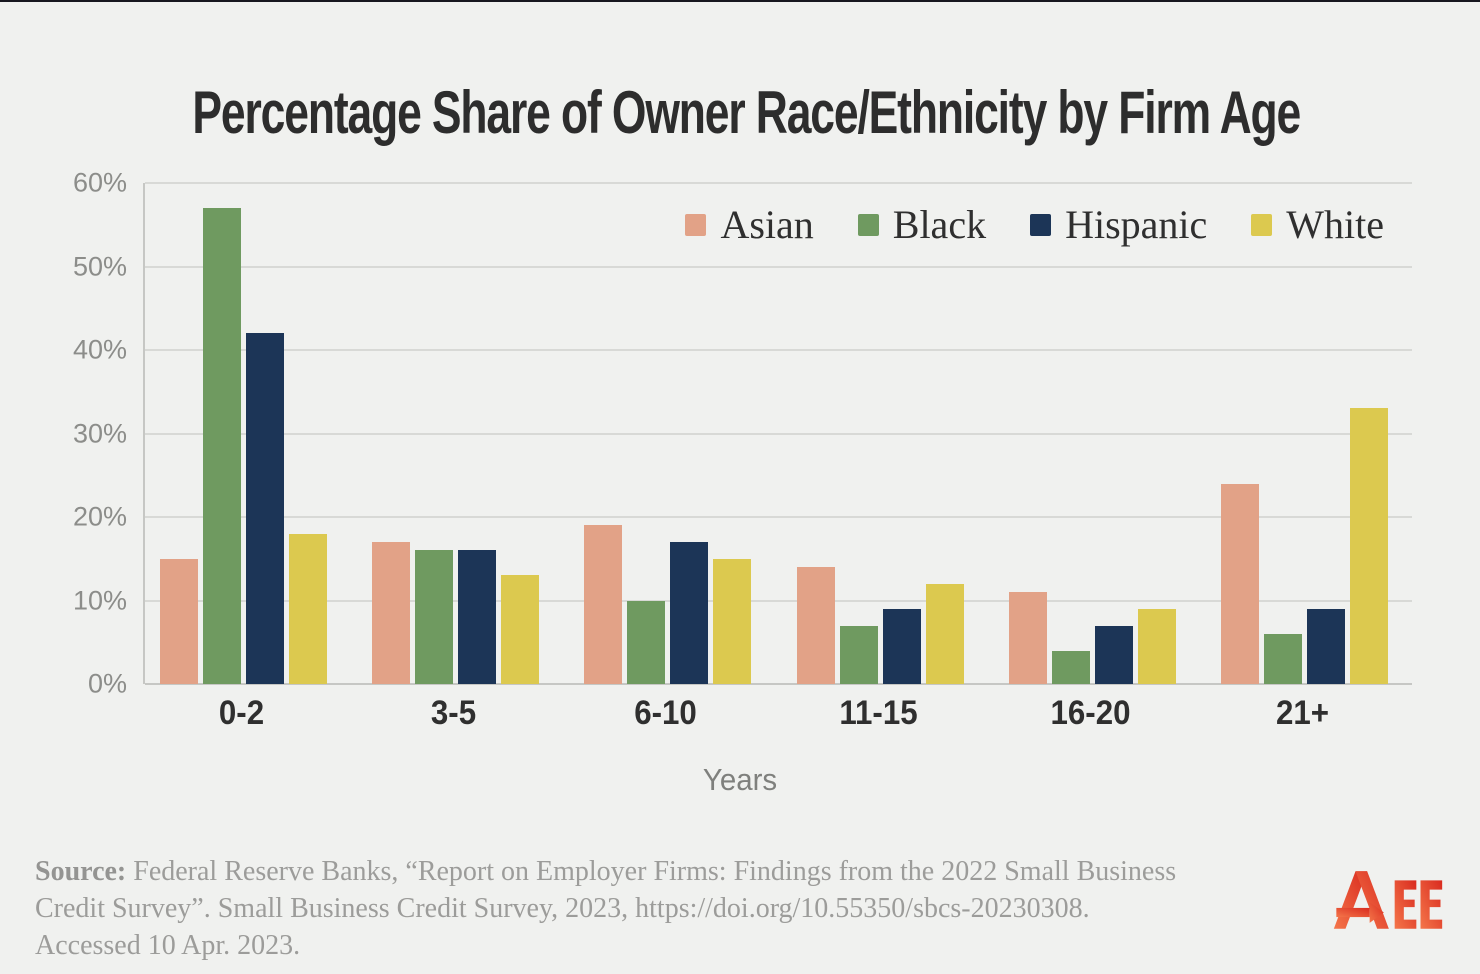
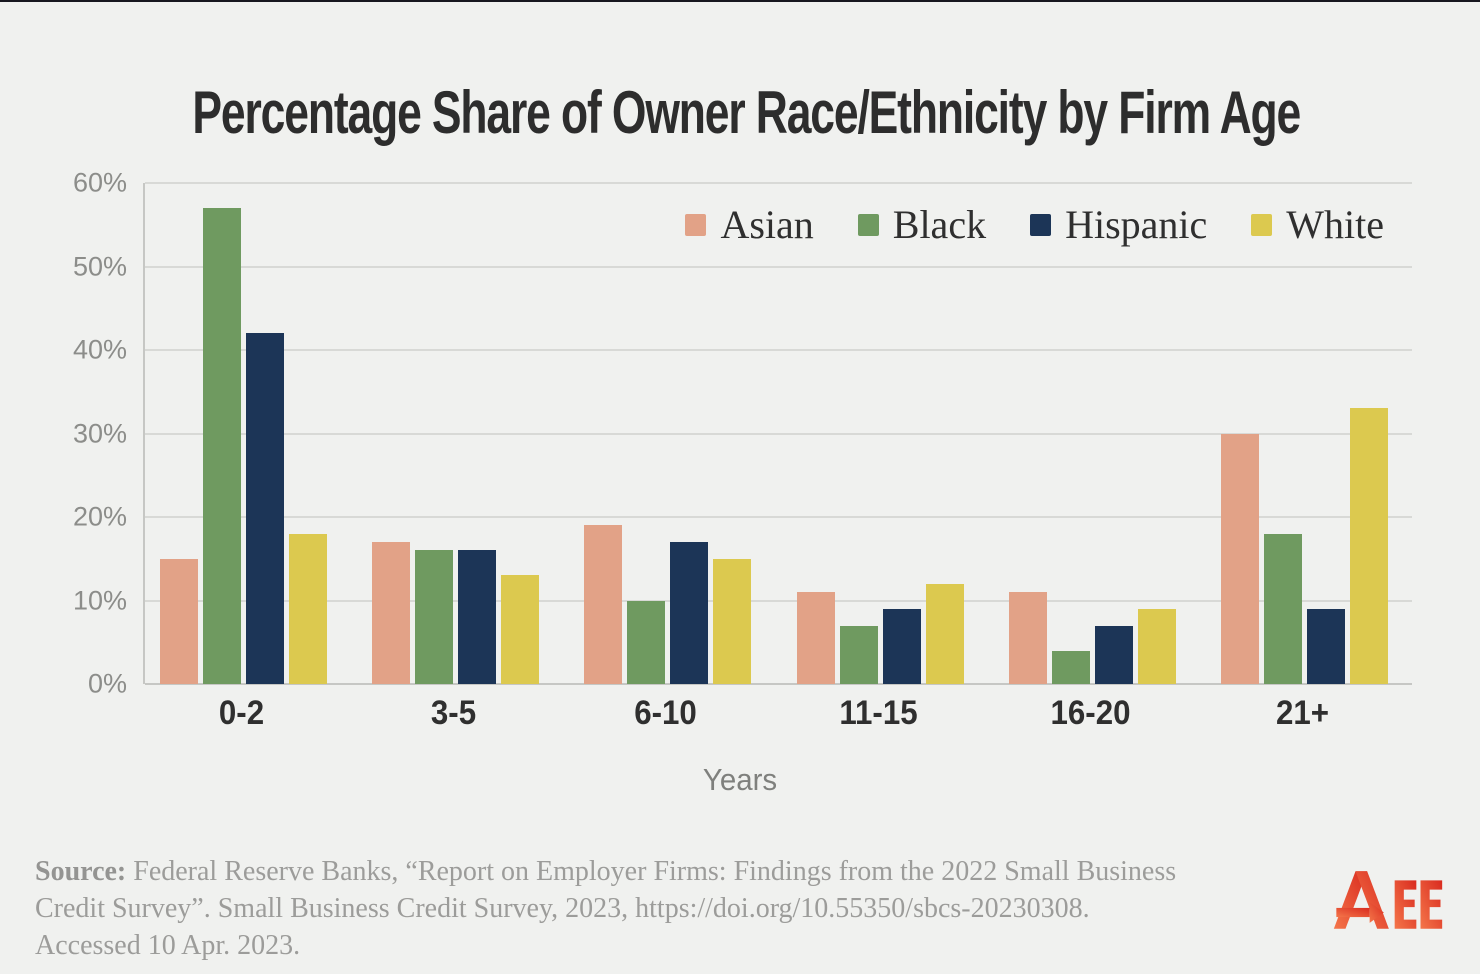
Asian/11-15: 14% -> 11%
Asian/21+: 24% -> 30%
Black/21+: 6% -> 18%
